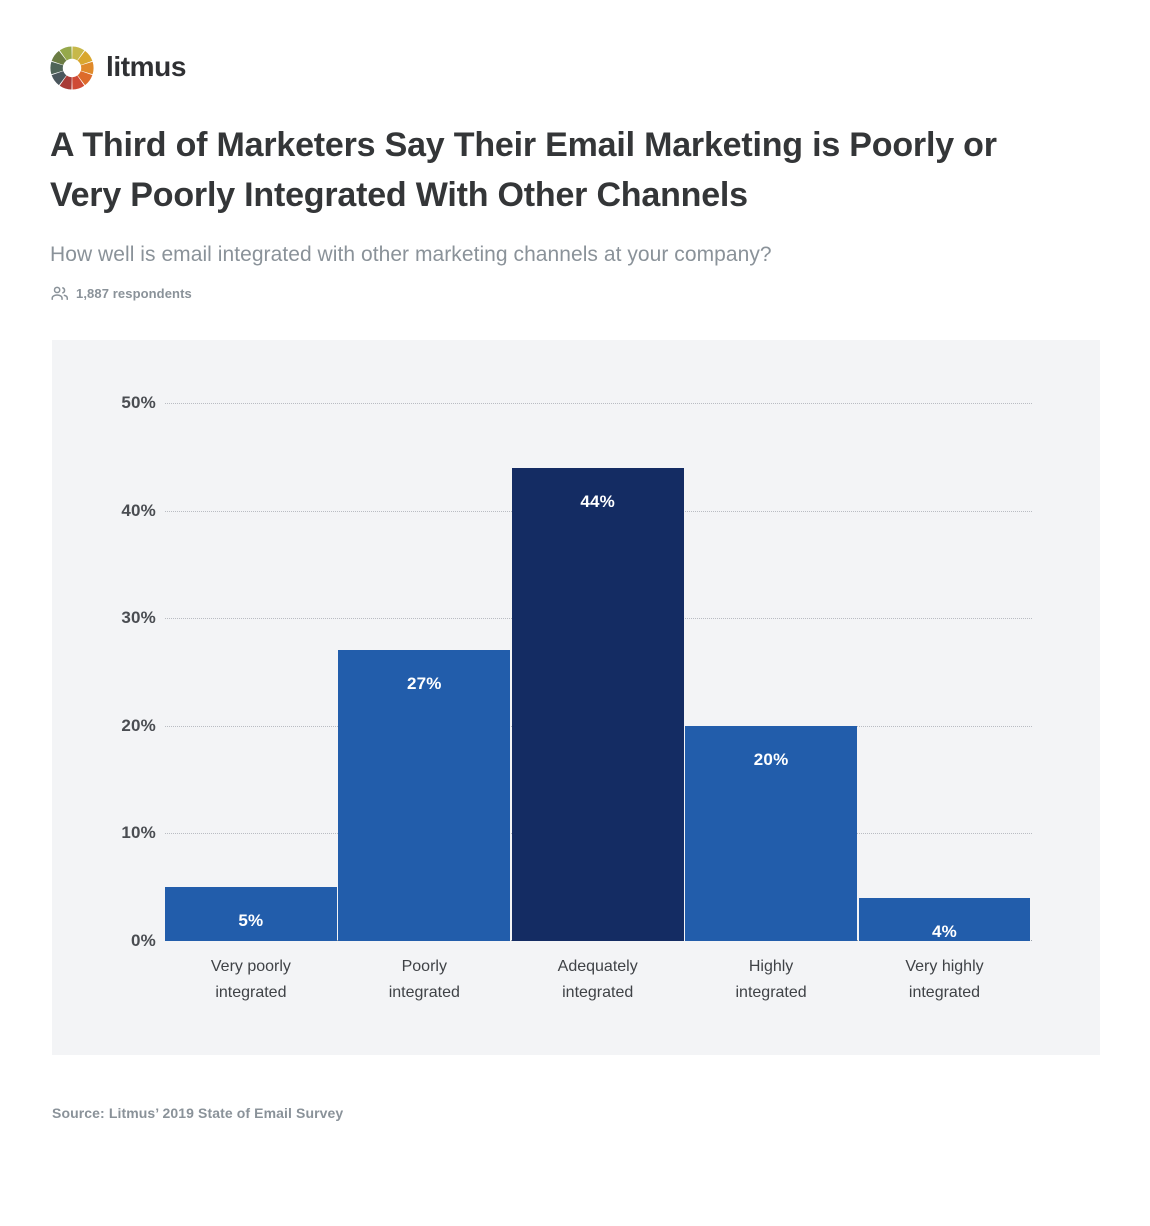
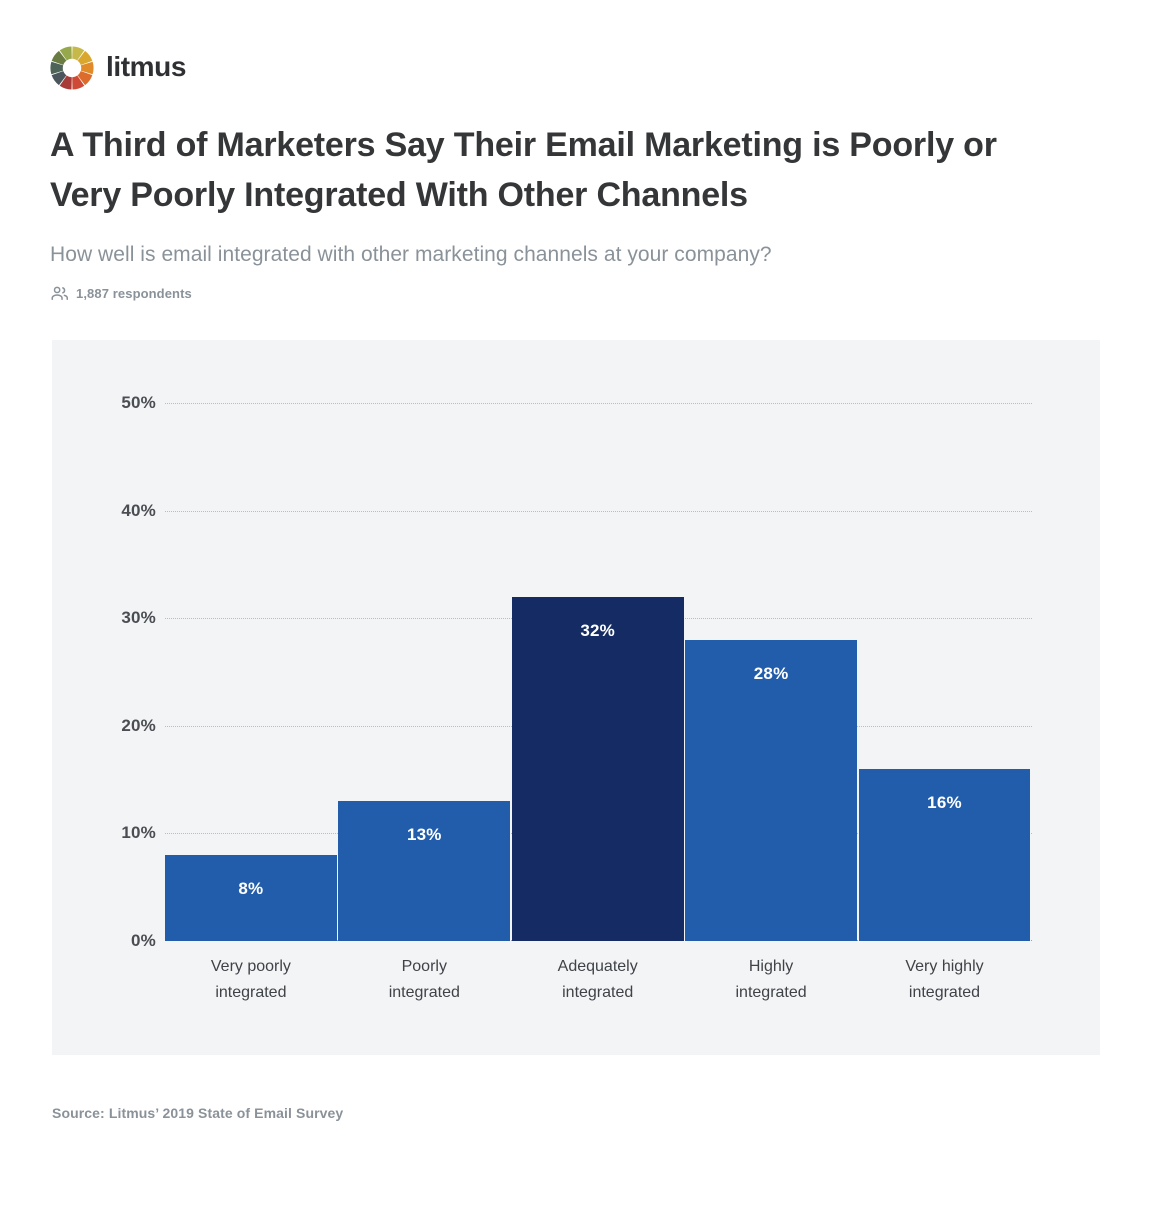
Very poorly integrated: 5% -> 8%
Poorly integrated: 27% -> 13%
Adequately integrated: 44% -> 32%
Highly integrated: 20% -> 28%
Very highly integrated: 4% -> 16%
